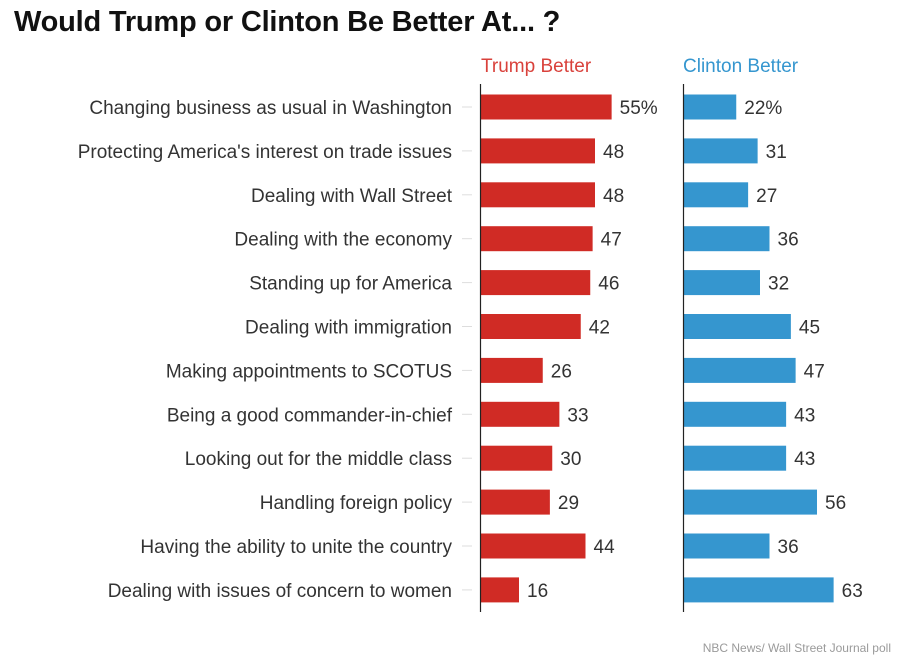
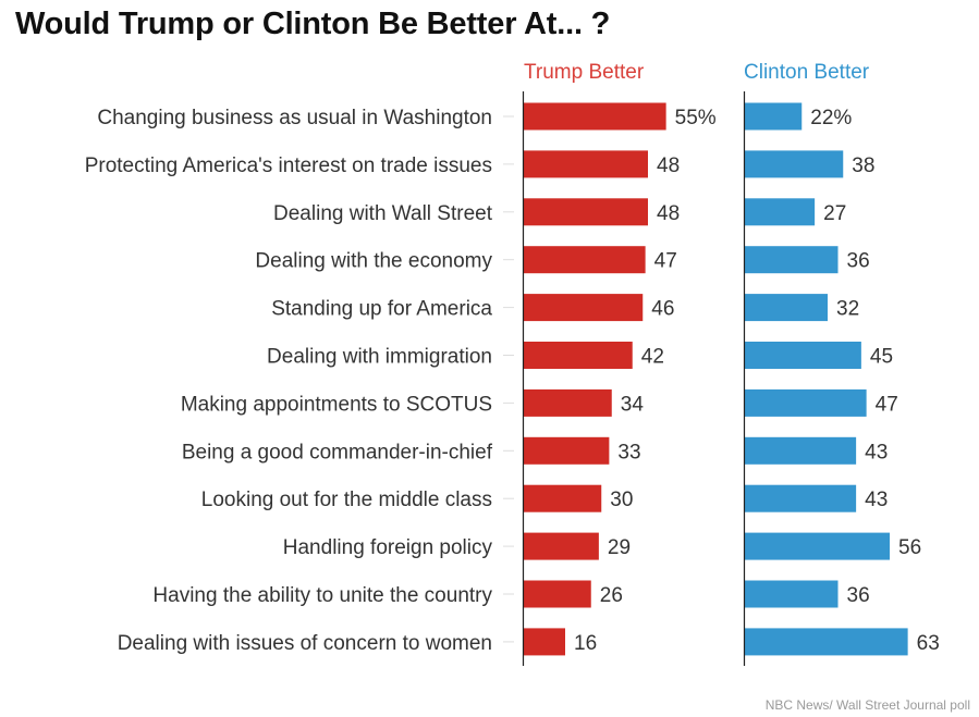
Clinton Better/Protecting America's interest on trade issues: 31 -> 38
Trump Better/Making appointments to SCOTUS: 26 -> 34
Trump Better/Having the ability to unite the country: 44 -> 26
